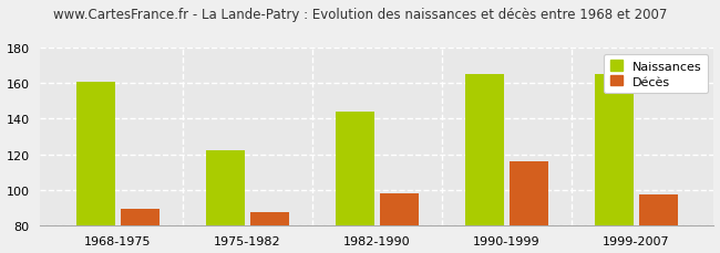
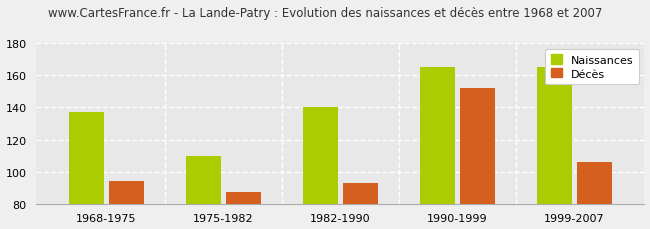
Naissances/1968-1975: 161 -> 137
Décès/1968-1975: 89 -> 94
Naissances/1975-1982: 122 -> 110
Naissances/1982-1990: 144 -> 140
Décès/1982-1990: 98 -> 93
Décès/1990-1999: 116 -> 152
Décès/1999-2007: 97 -> 106
